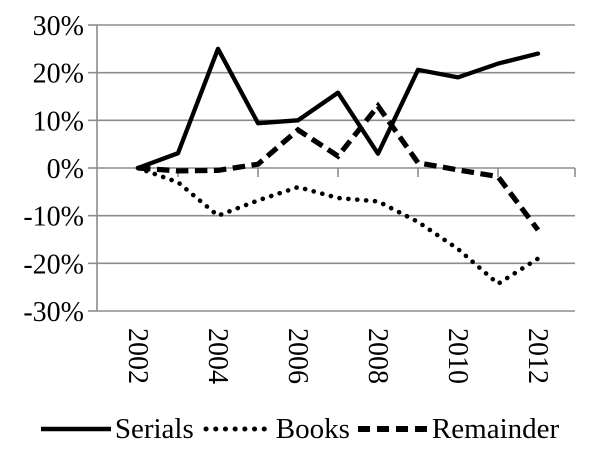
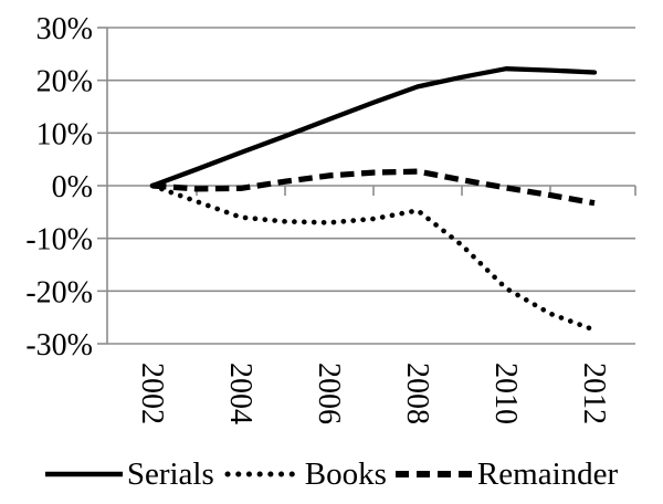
Serials/2004: 25% -> 6%
Books/2004: -10% -> -6%
Serials/2006: 10% -> 13%
Books/2006: -4% -> -7%
Remainder/2006: 8% -> 2%
Serials/2008: 3% -> 19%
Books/2008: -7% -> -5%
Remainder/2008: 13% -> 3%
Serials/2010: 19% -> 22%
Books/2010: -17% -> -20%
Serials/2012: 24% -> 22%
Books/2012: -19% -> -27%
Remainder/2012: -13% -> -3%
